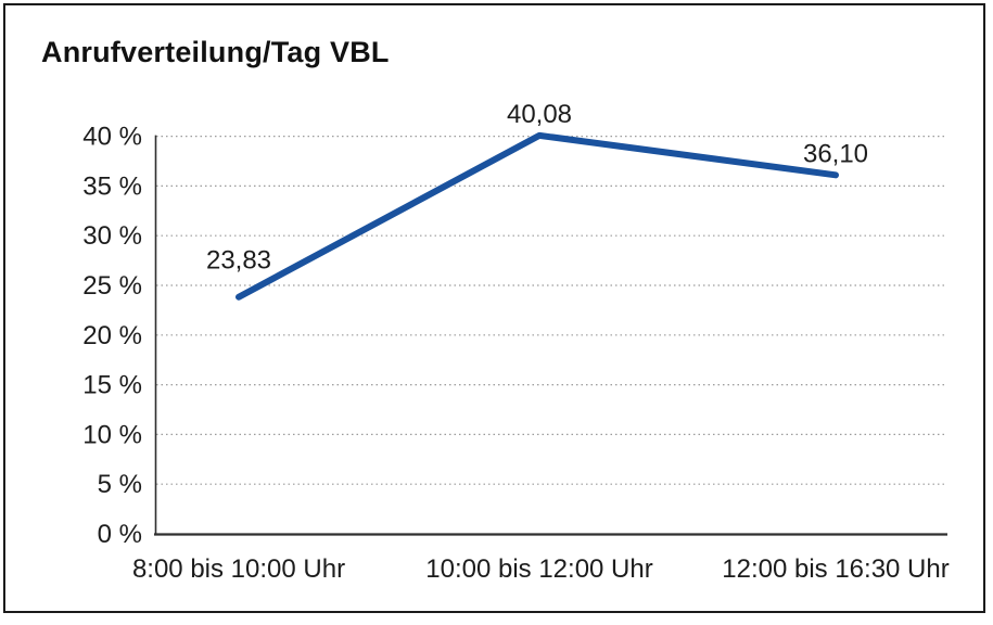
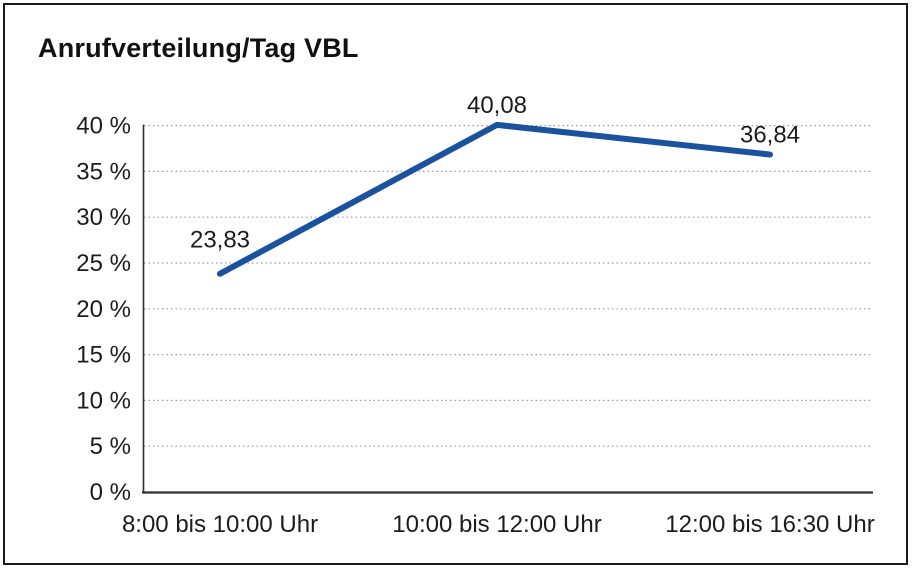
12:00 bis 16:30 Uhr: 36,10 -> 36,84
